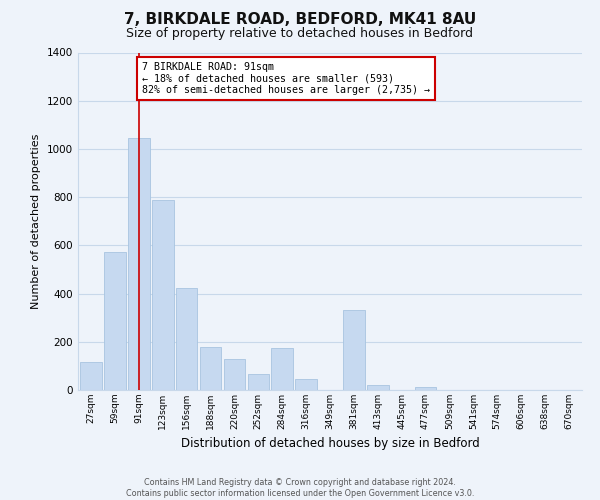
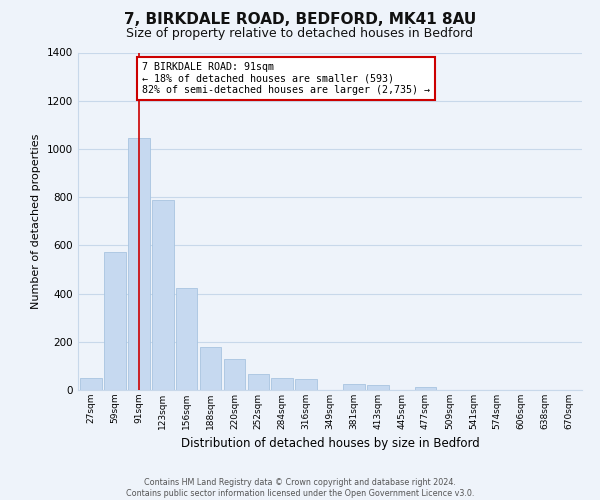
27sqm: 115 -> 48
284sqm: 175 -> 50
381sqm: 330 -> 25
